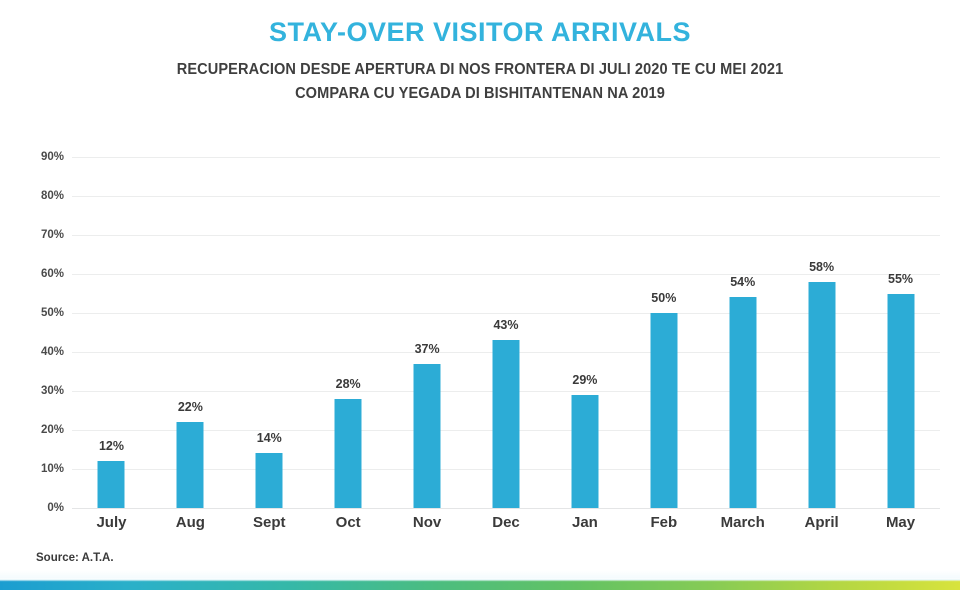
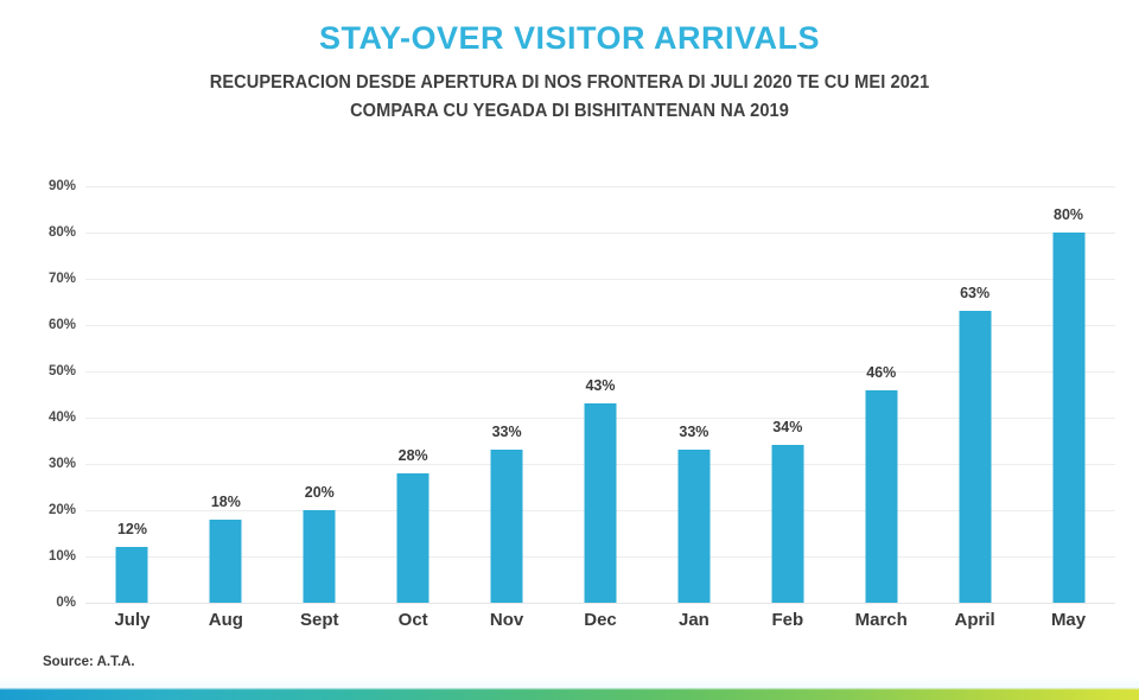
Aug: 22% -> 18%
Sept: 14% -> 20%
Nov: 37% -> 33%
Jan: 29% -> 33%
Feb: 50% -> 34%
March: 54% -> 46%
April: 58% -> 63%
May: 55% -> 80%
